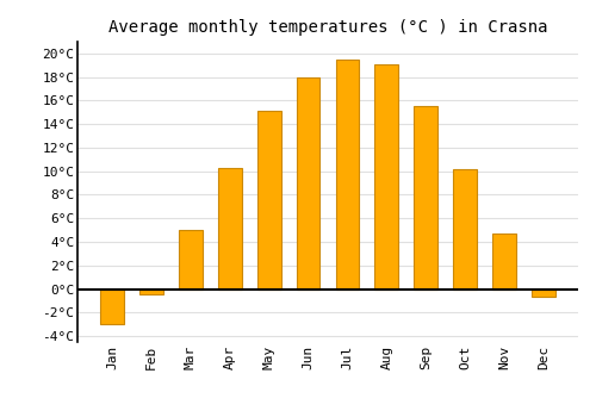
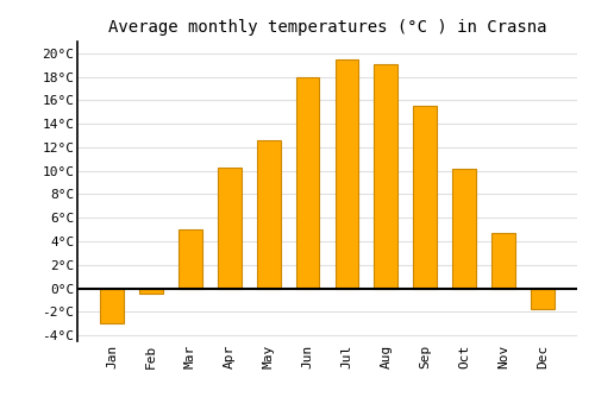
May: 15.1°C -> 12.6°C
Dec: -0.7°C -> -1.8°C
